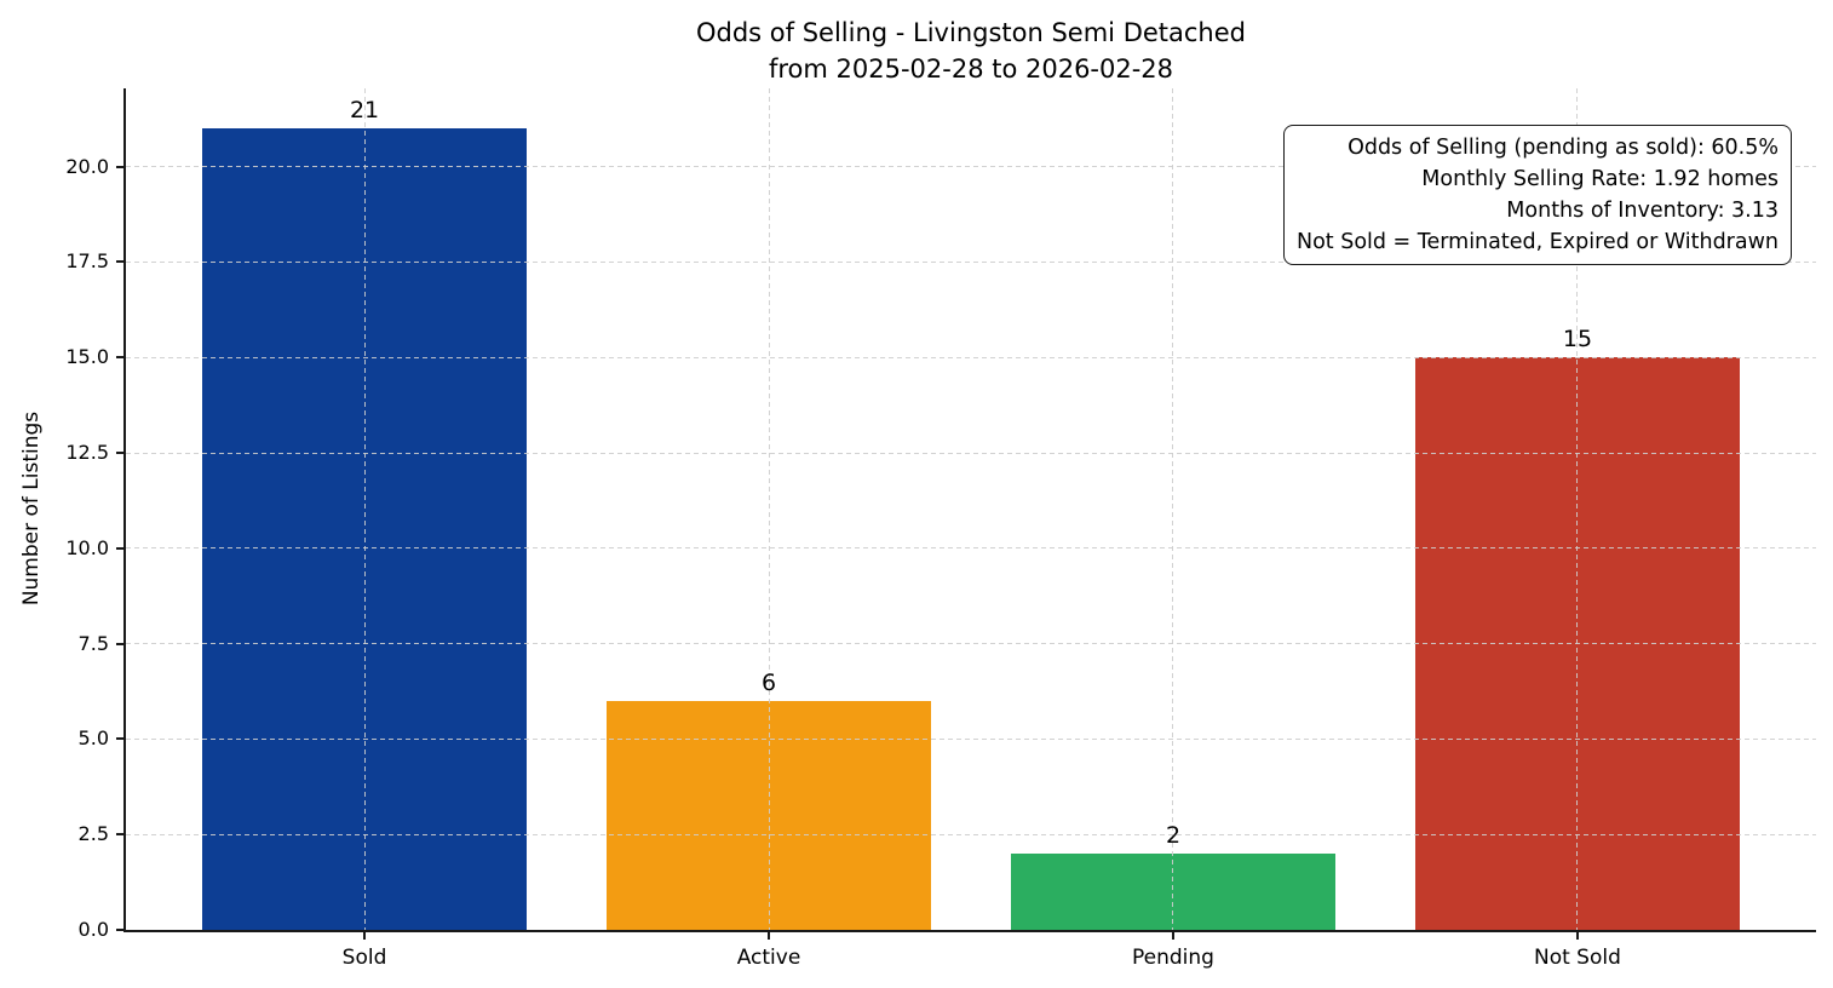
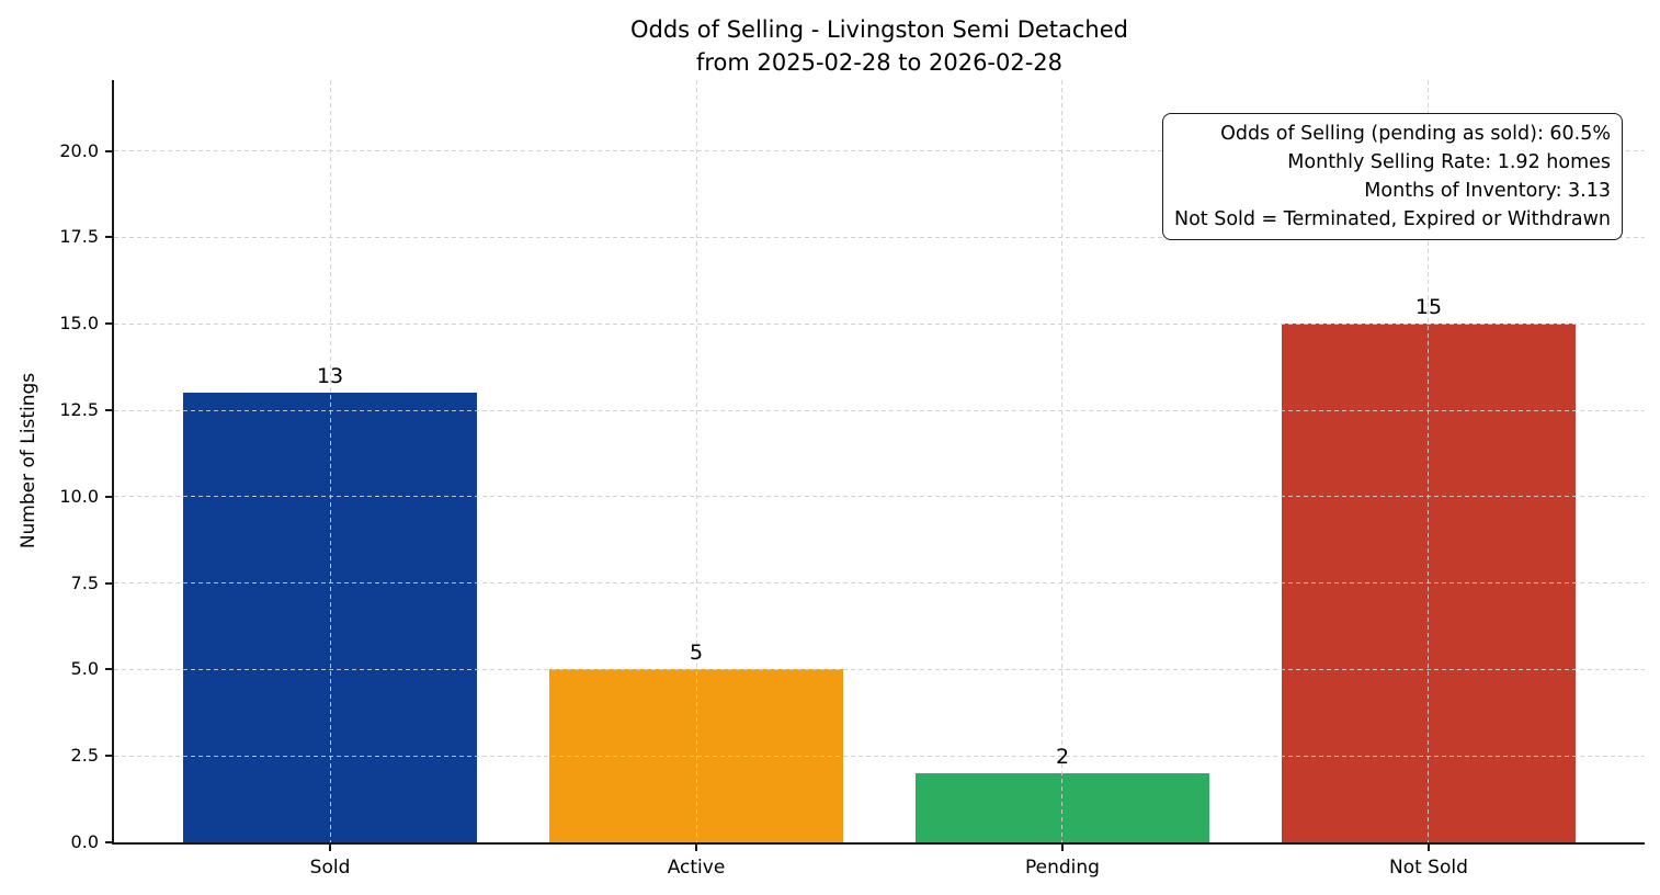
Sold: 21 -> 13
Active: 6 -> 5
